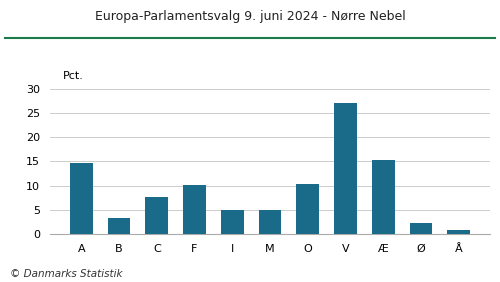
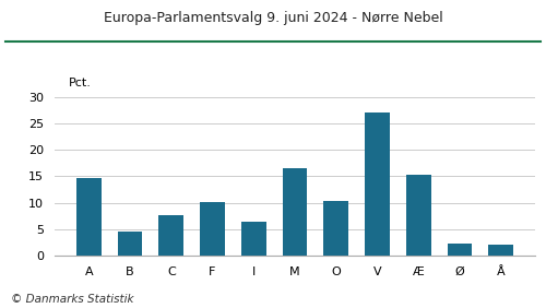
B: 3.4 -> 4.5
I: 5.0 -> 6.5
M: 5.0 -> 16.5
Å: 0.9 -> 2.0
